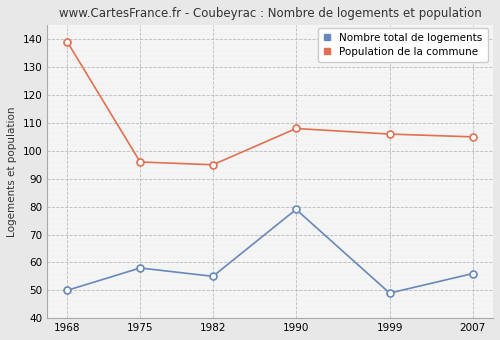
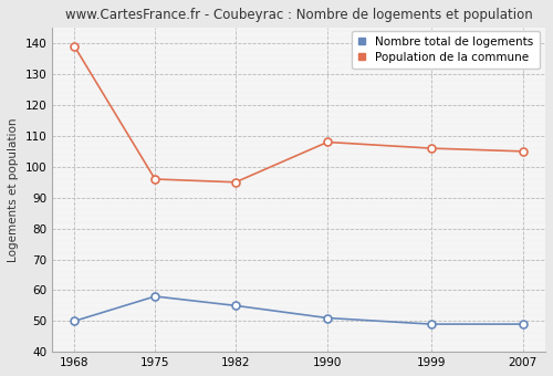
Nombre total de logements/1990: 79 -> 51
Nombre total de logements/2007: 56 -> 49
